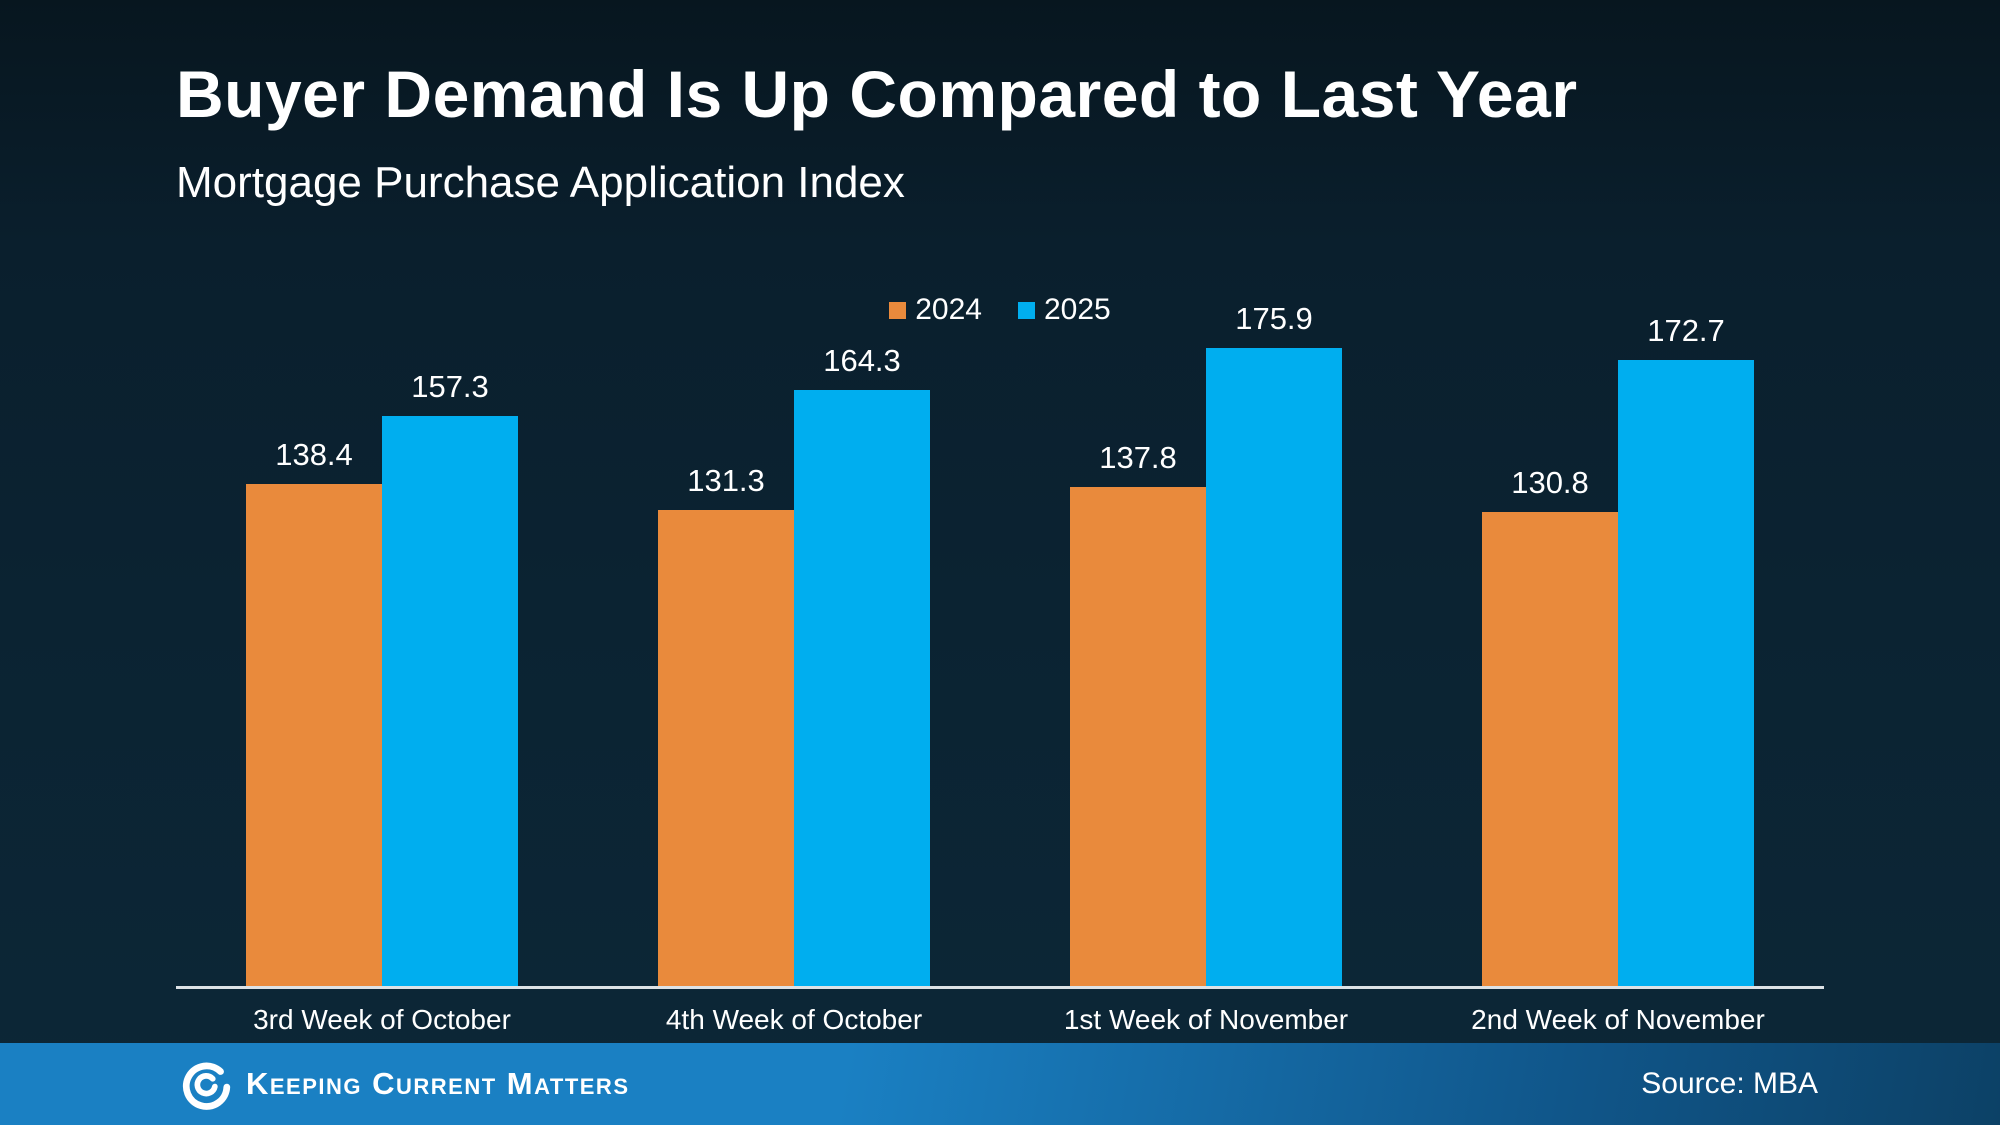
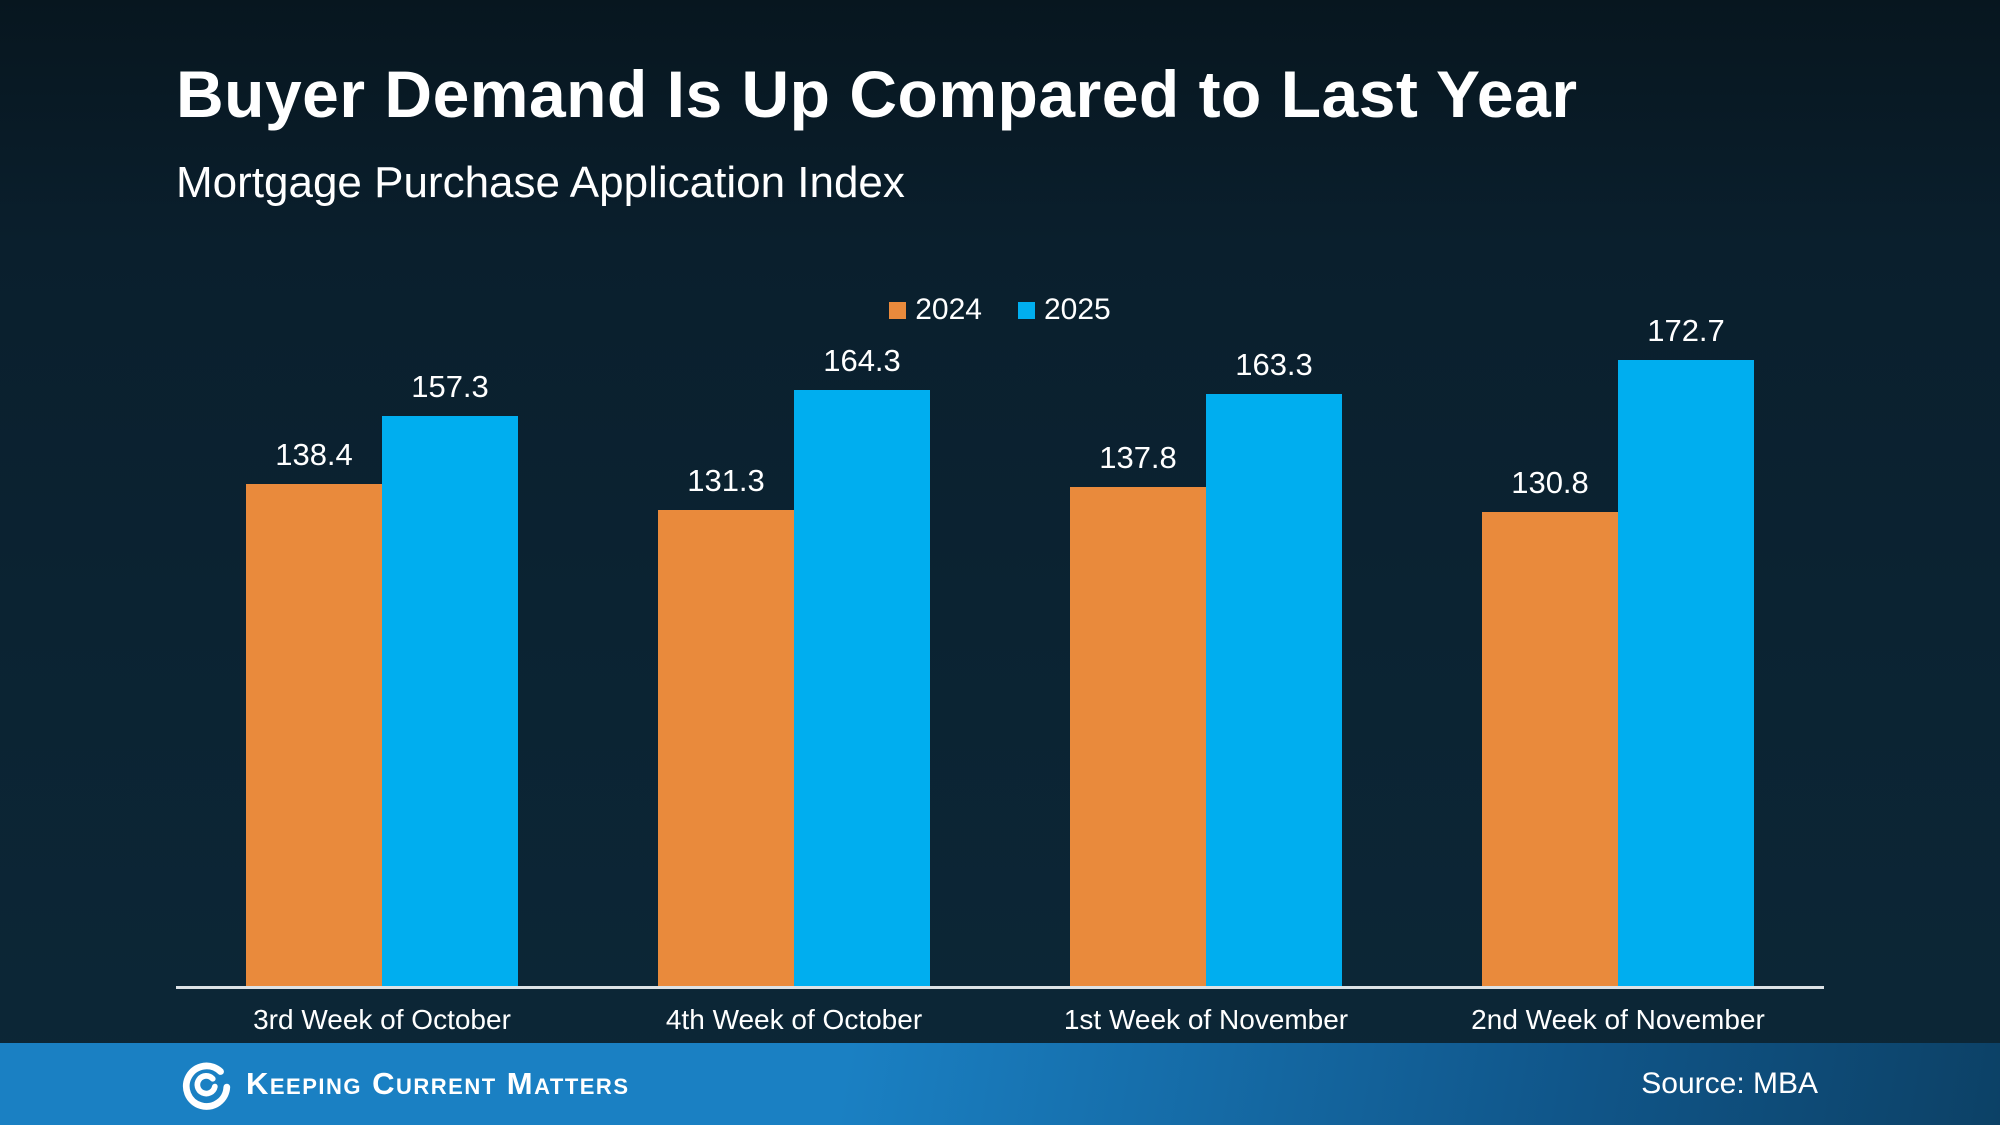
2025/1st Week of November: 175.9 -> 163.3
